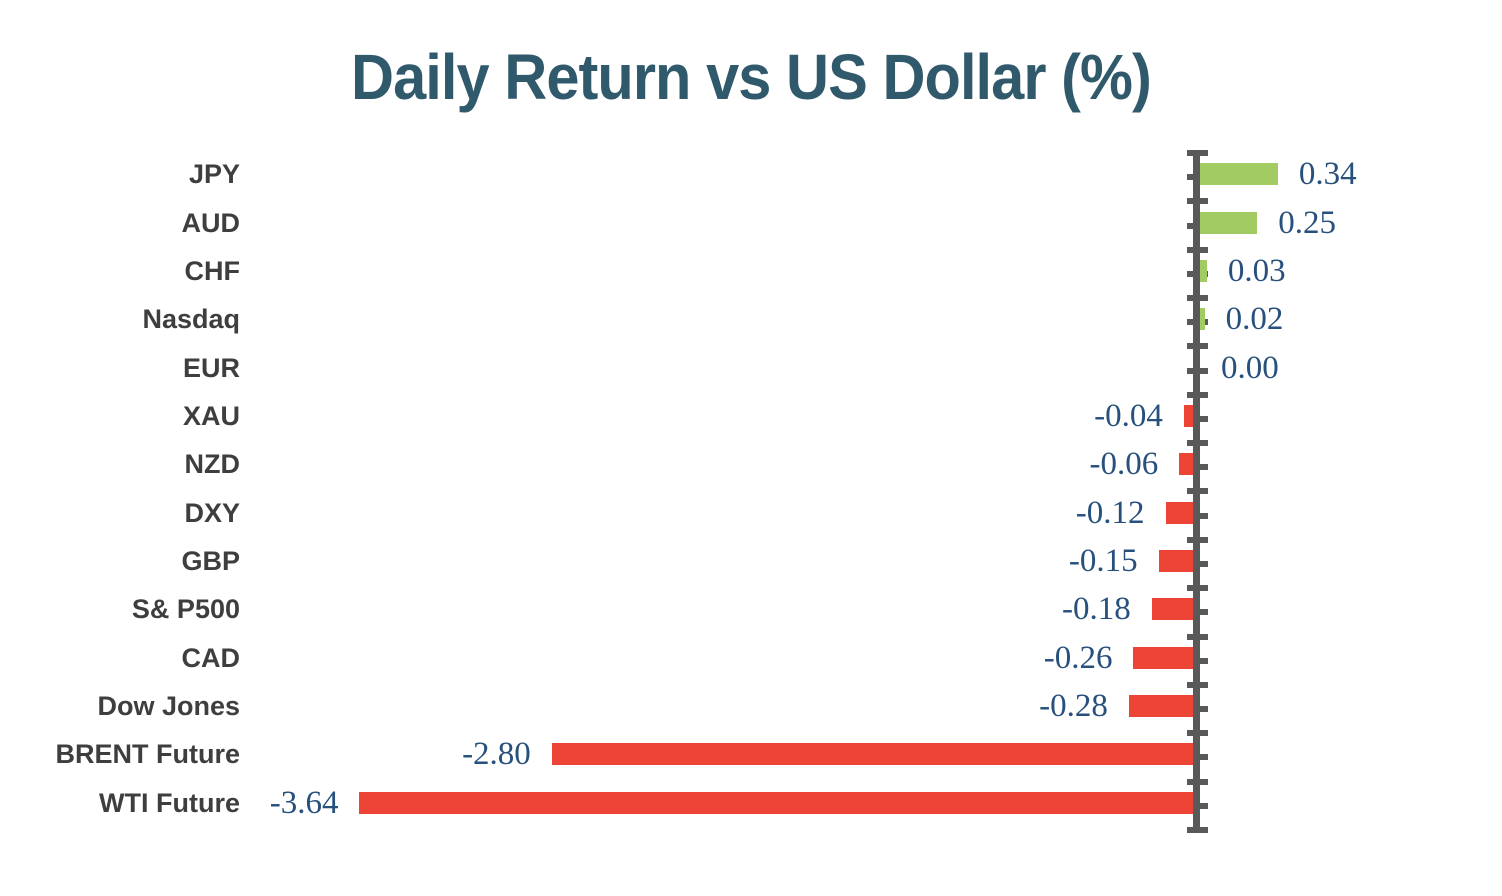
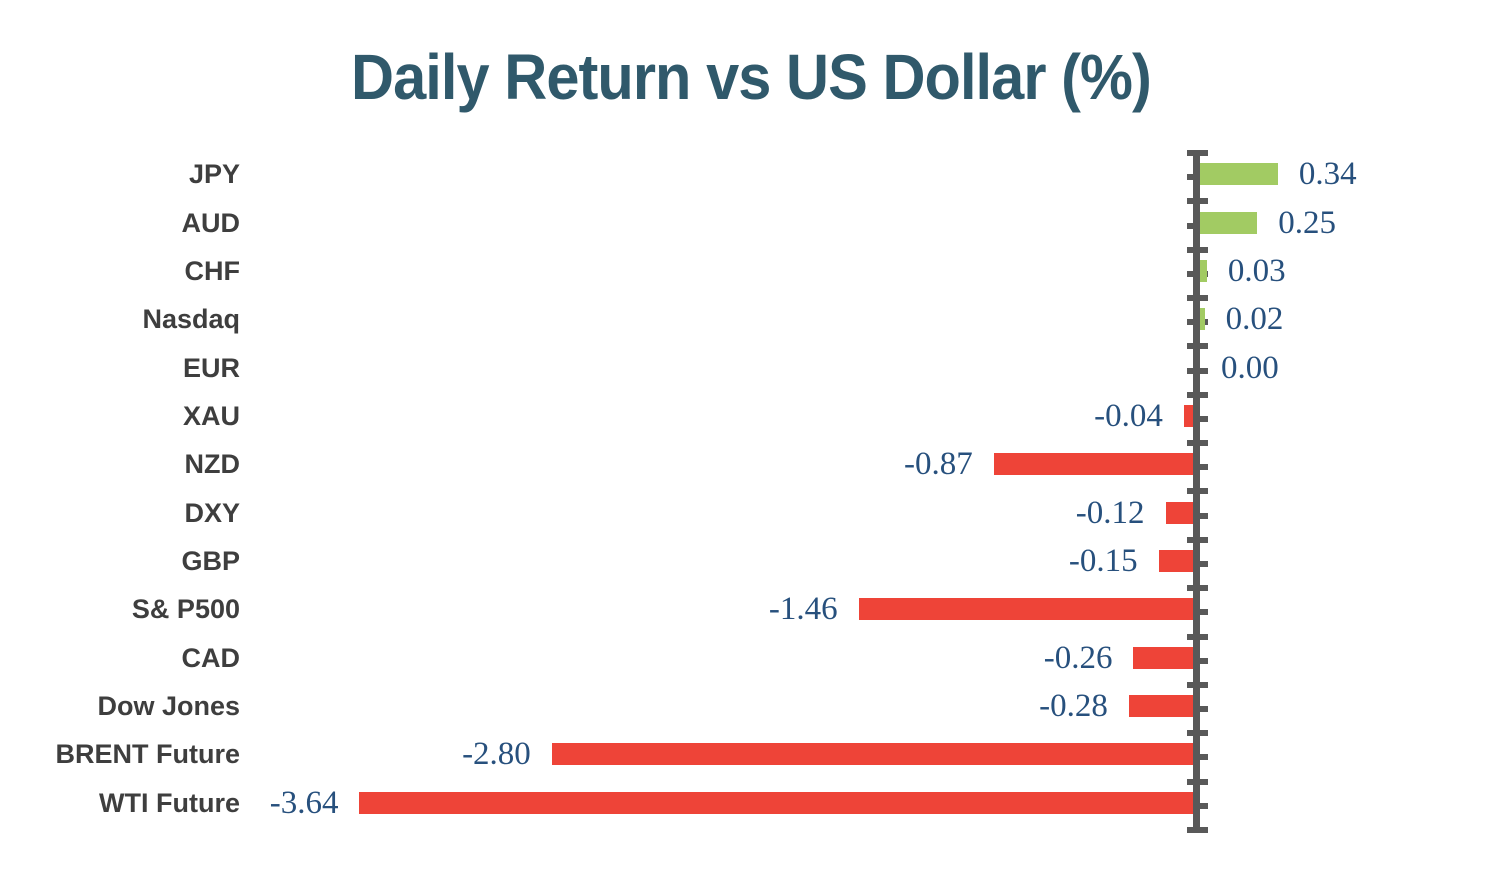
NZD: -0.06 -> -0.87
S& P500: -0.18 -> -1.46
